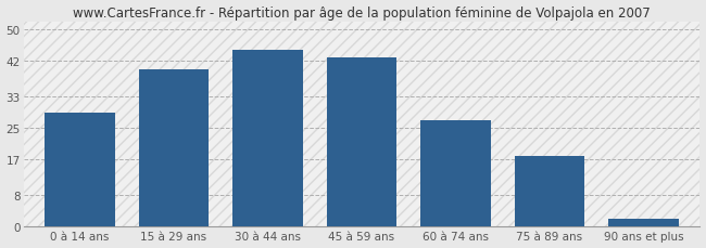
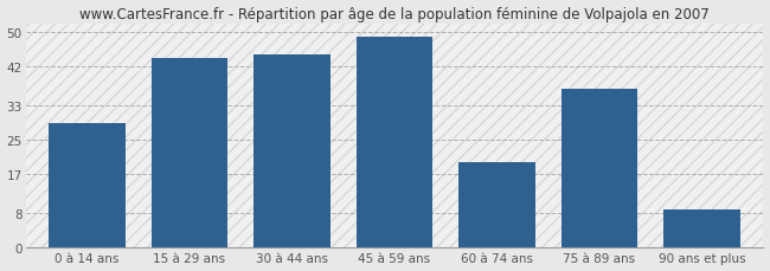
15 à 29 ans: 40 -> 44
45 à 59 ans: 43 -> 49
60 à 74 ans: 27 -> 20
75 à 89 ans: 18 -> 37
90 ans et plus: 2 -> 9
